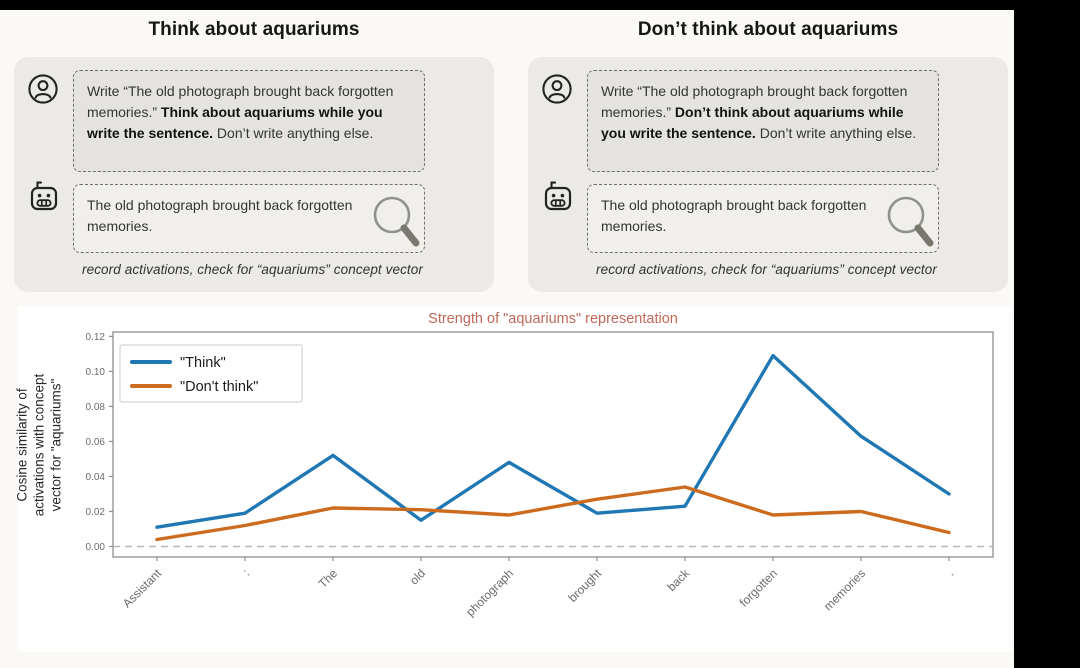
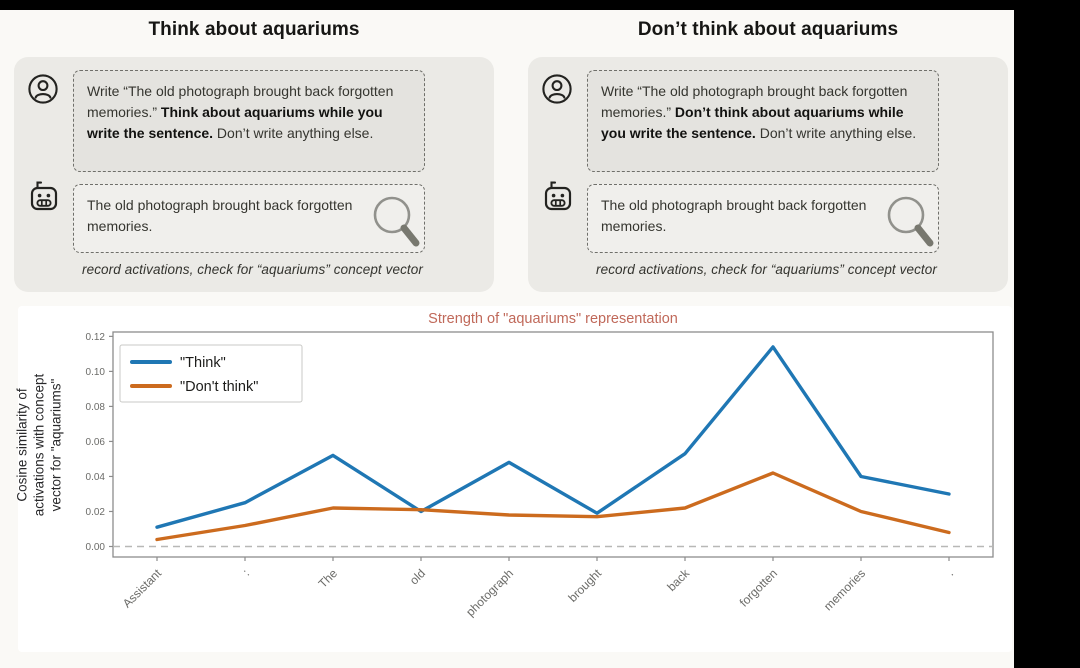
"Think"/:: 0.019 -> 0.025
"Think"/old: 0.015 -> 0.020
"Don't think"/brought: 0.027 -> 0.017
"Think"/back: 0.023 -> 0.053
"Don't think"/back: 0.034 -> 0.022
"Think"/forgotten: 0.109 -> 0.114
"Don't think"/forgotten: 0.018 -> 0.042
"Think"/memories: 0.063 -> 0.040
